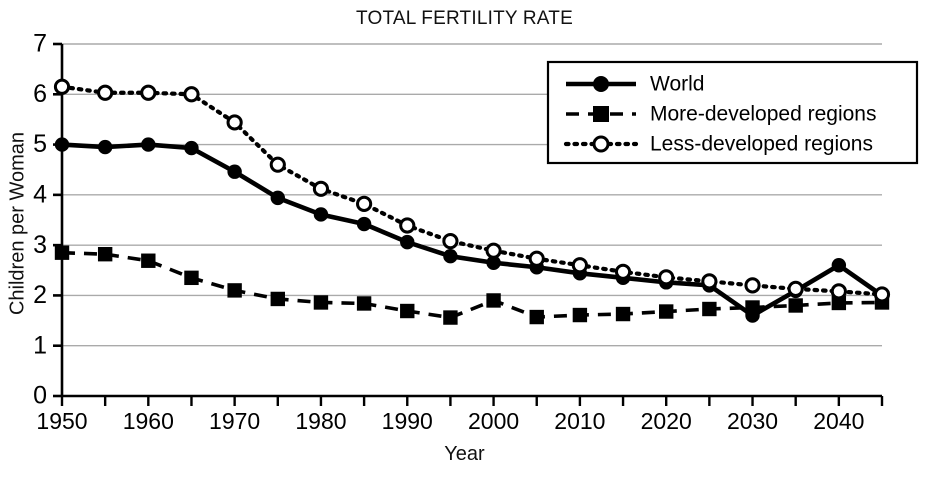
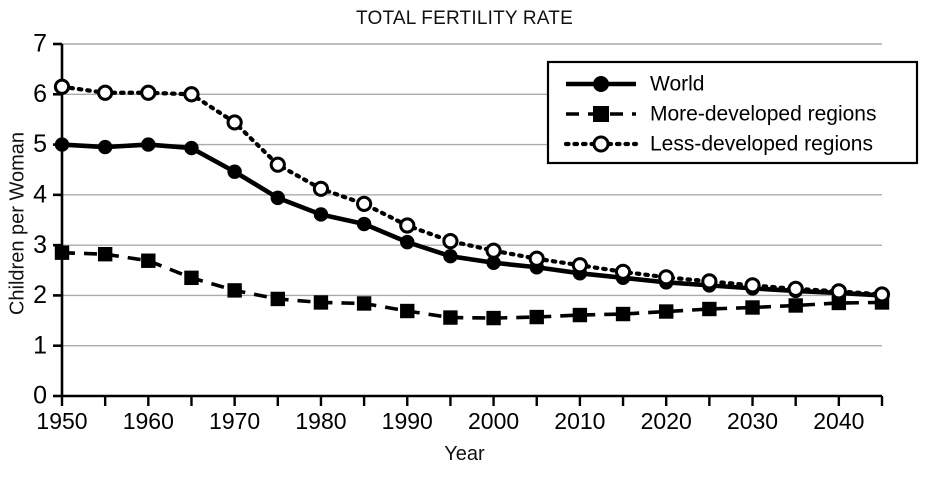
More-developed regions/2000: 1.9 -> 1.6
World/2030: 1.6 -> 2.1
World/2040: 2.6 -> 2.0
